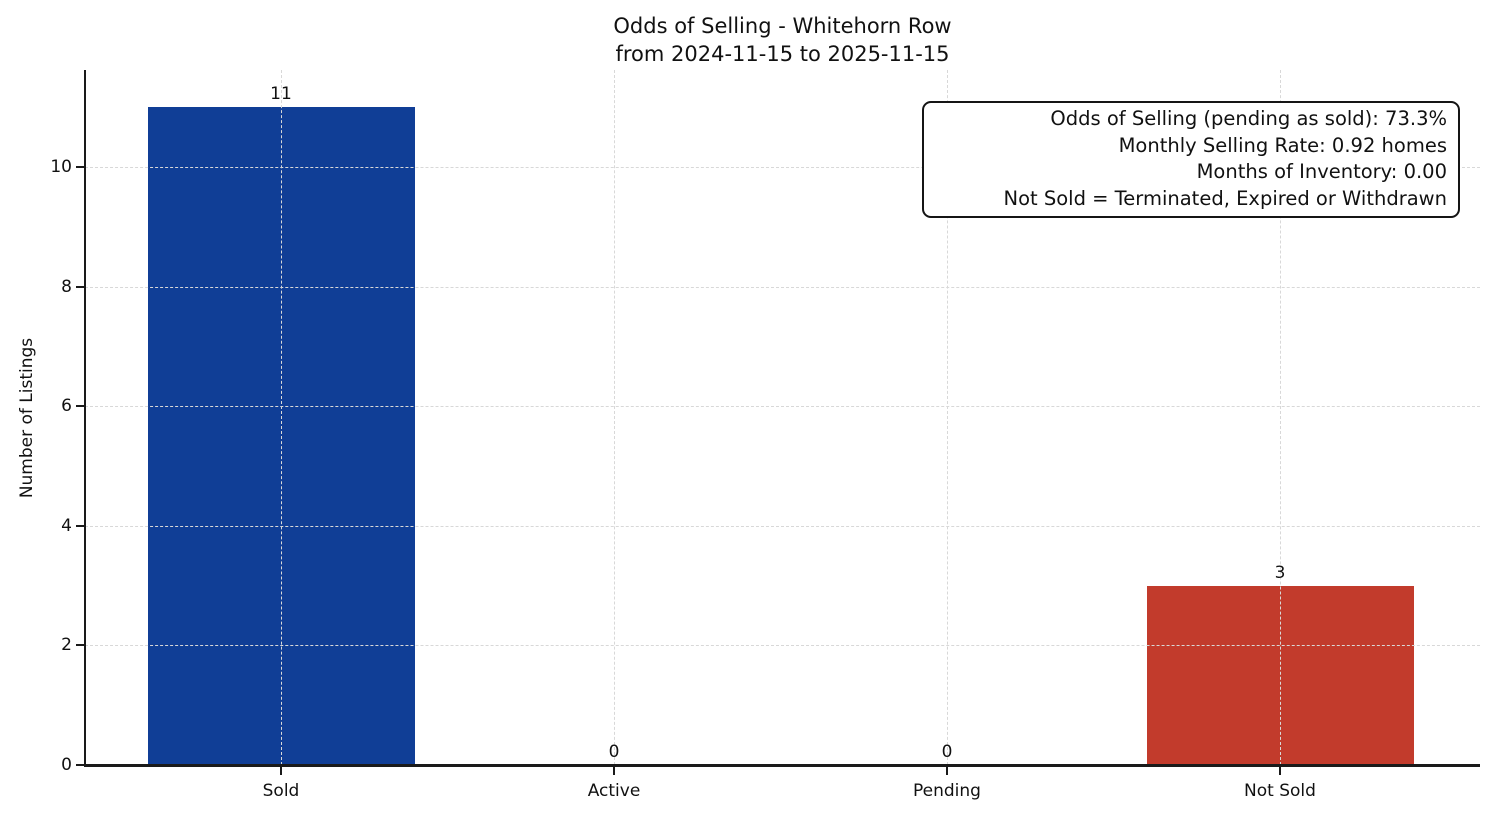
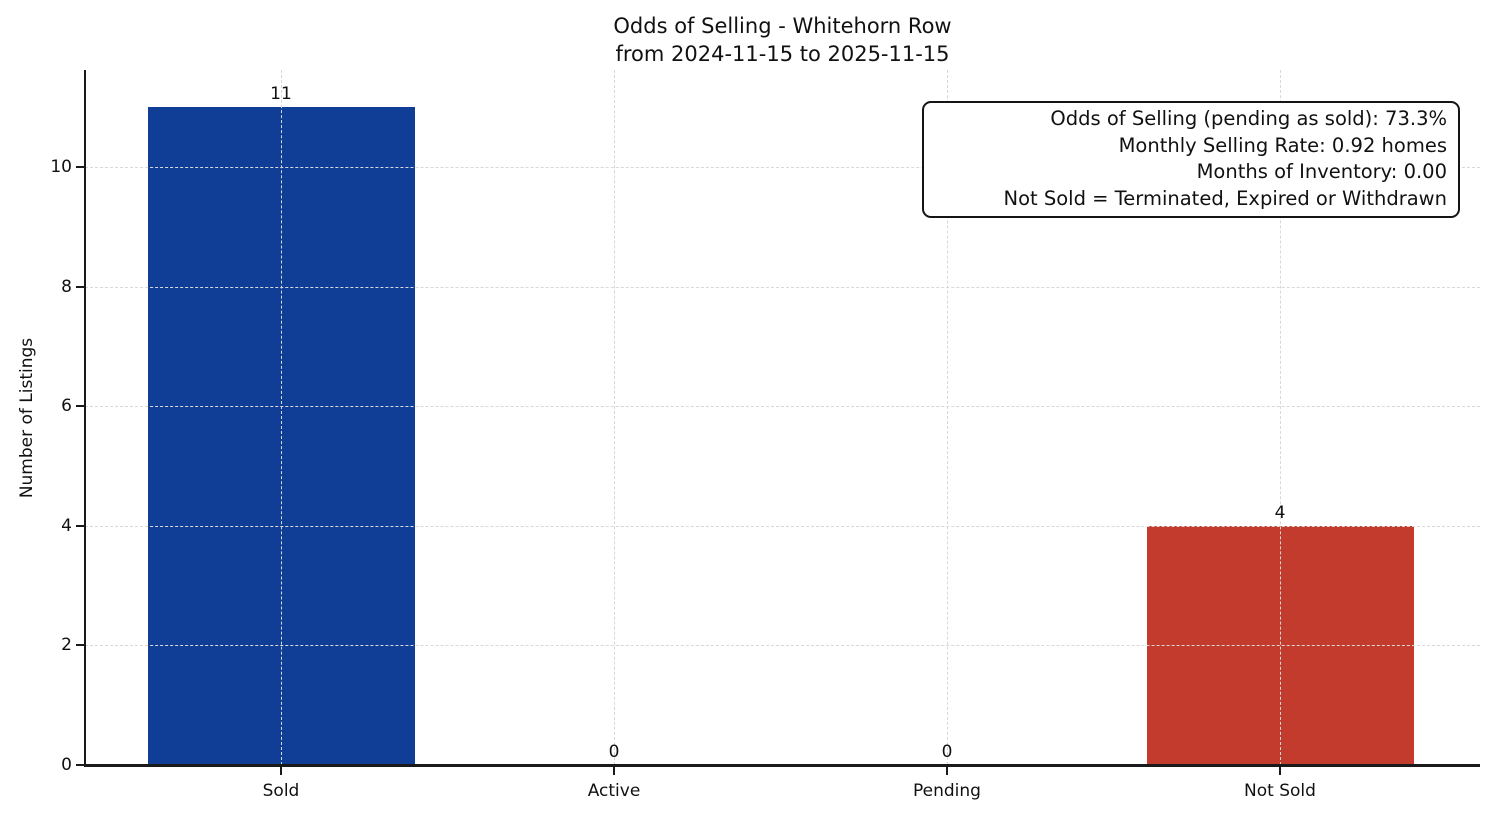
Not Sold: 3 -> 4
